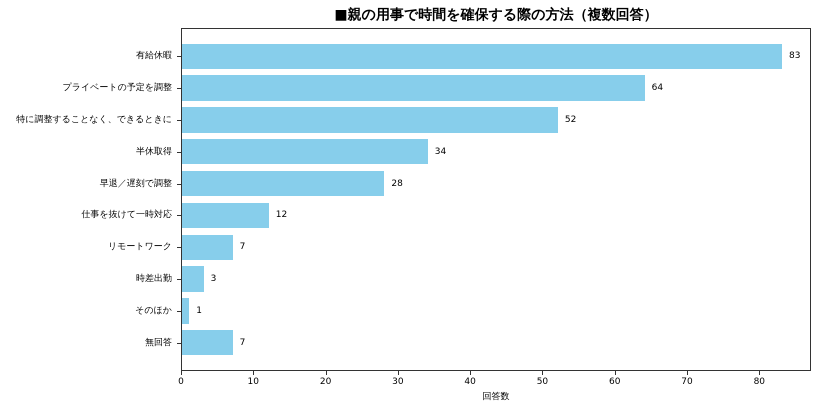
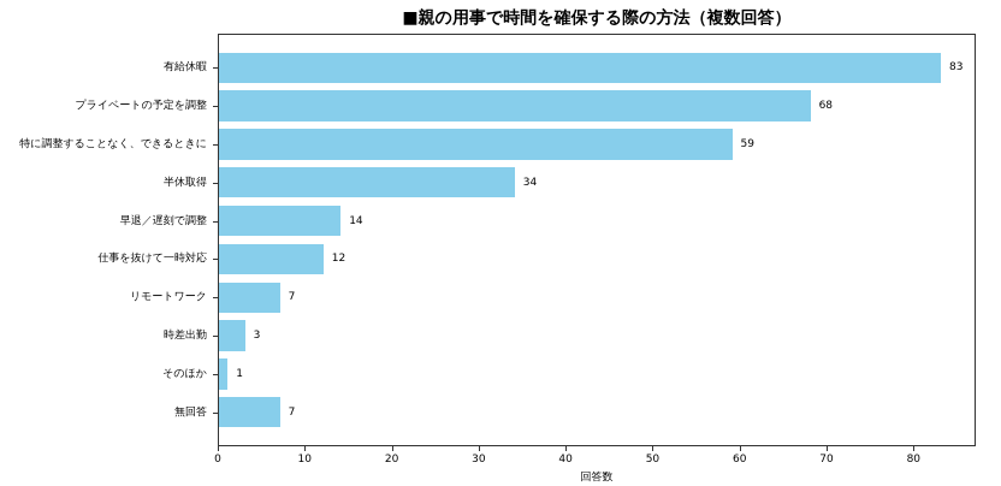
プライベートの予定を調整: 64 -> 68
特に調整することなく、できるときに: 52 -> 59
早退／遅刻で調整: 28 -> 14
